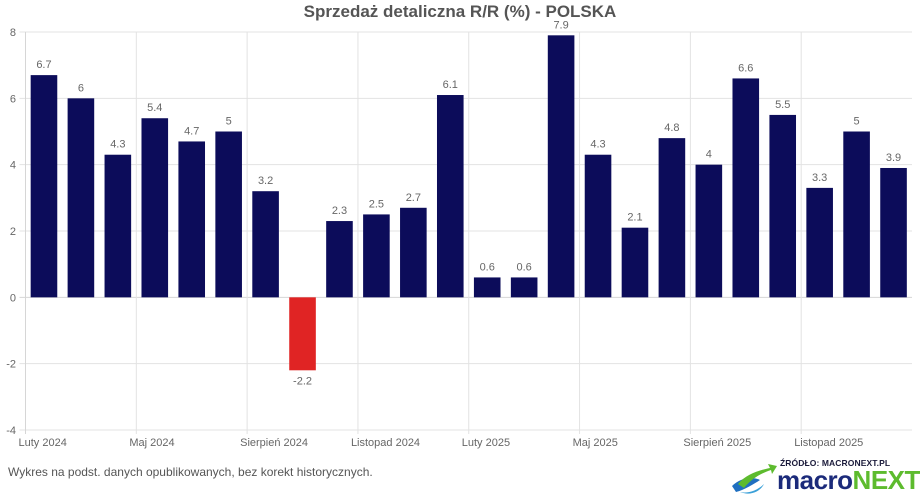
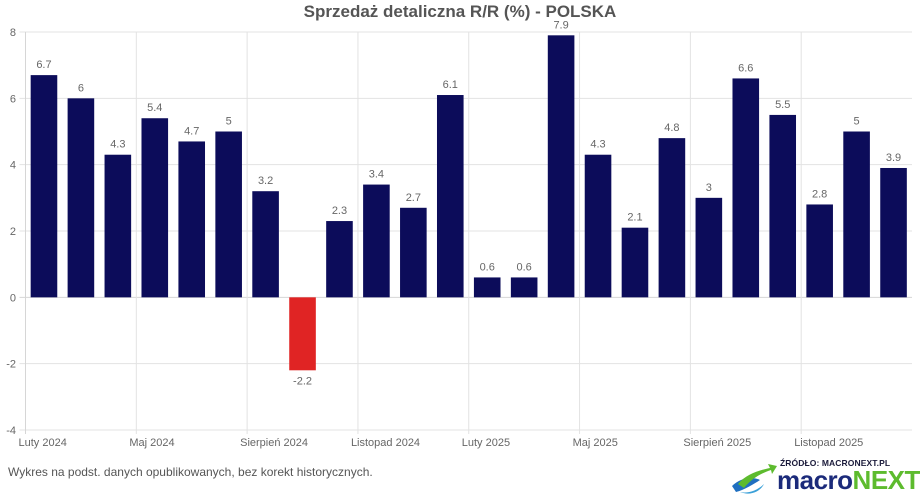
Listopad 2024: 2.5 -> 3.4
Sierpień 2025: 4 -> 3
Listopad 2025: 3.3 -> 2.8
